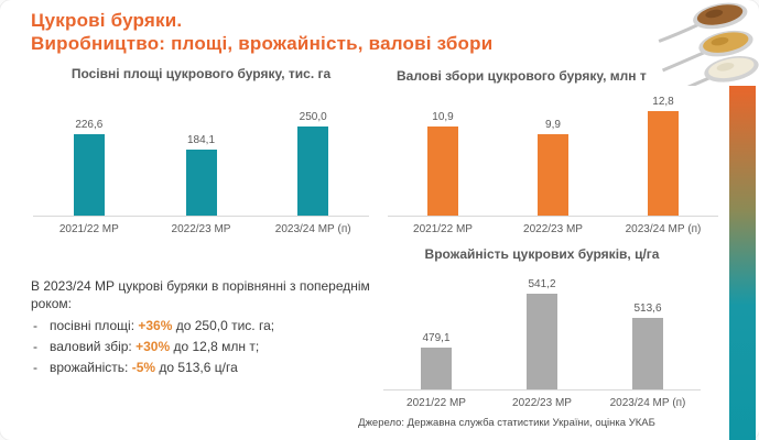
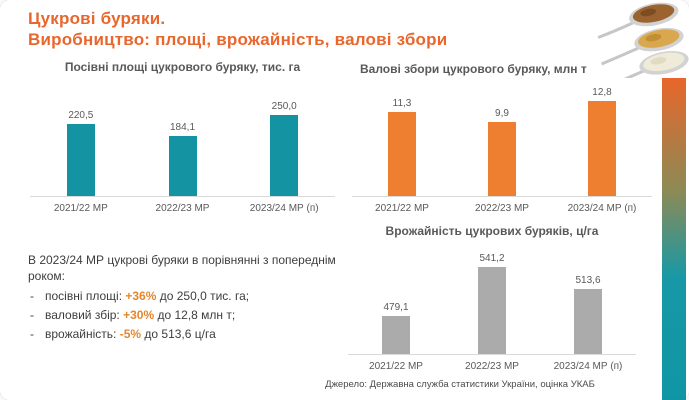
Посівні площі цукрового буряку, тис. га/2021/22 МР: 226,6 -> 220,5
Валові збори цукрового буряку, млн т/2021/22 МР: 10,9 -> 11,3
